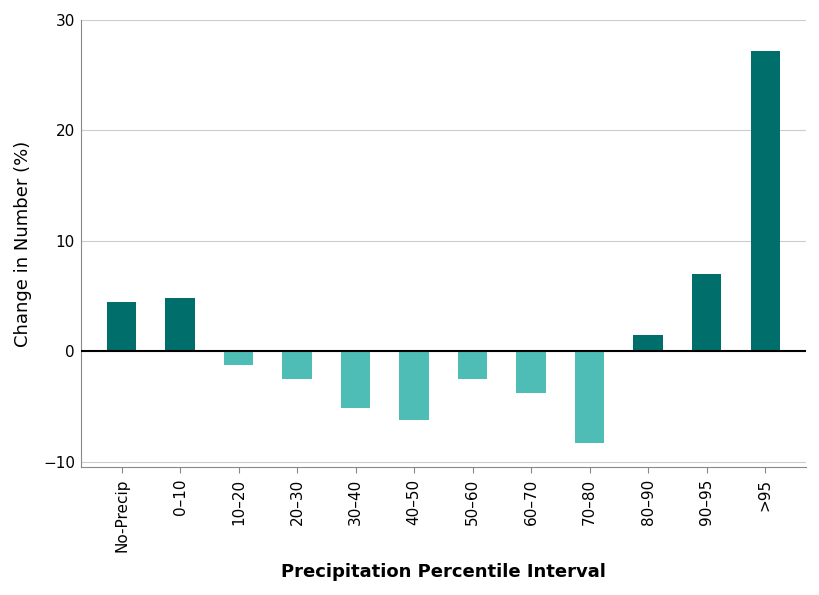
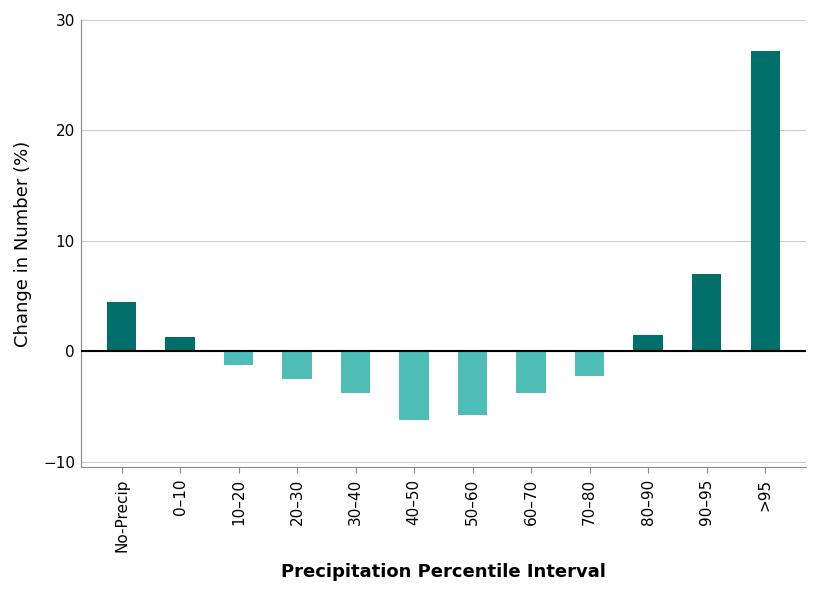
0–10: 4.8 -> 1.3
30–40: -5.1 -> -3.8
50–60: -2.5 -> -5.8
70–80: -8.3 -> -2.2
